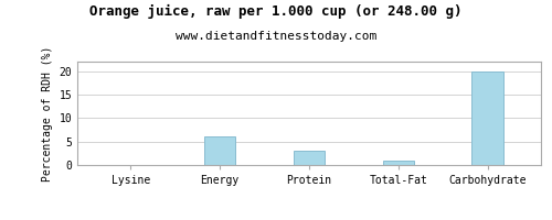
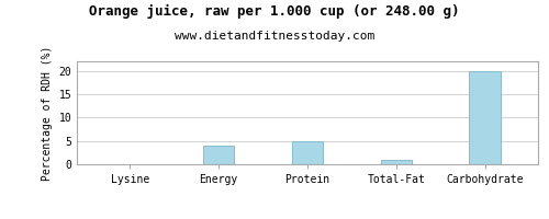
Energy: 6 -> 4
Protein: 3 -> 5
